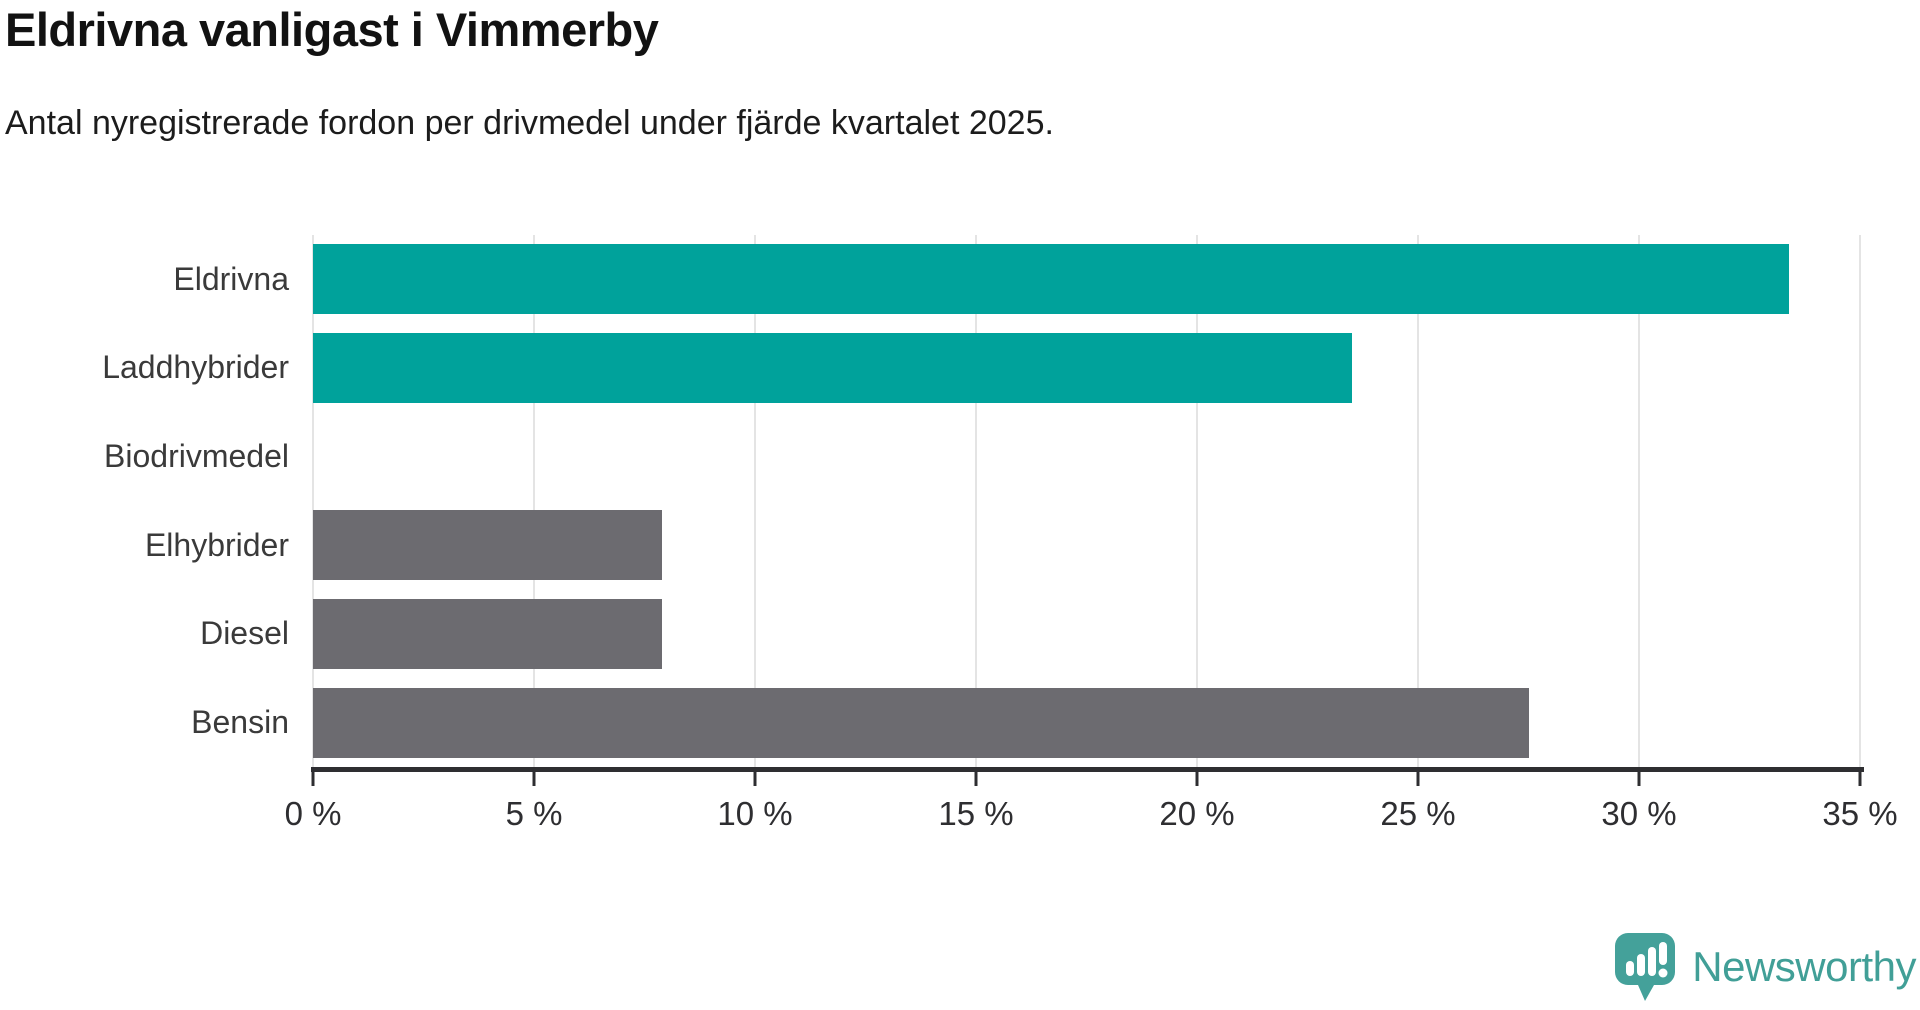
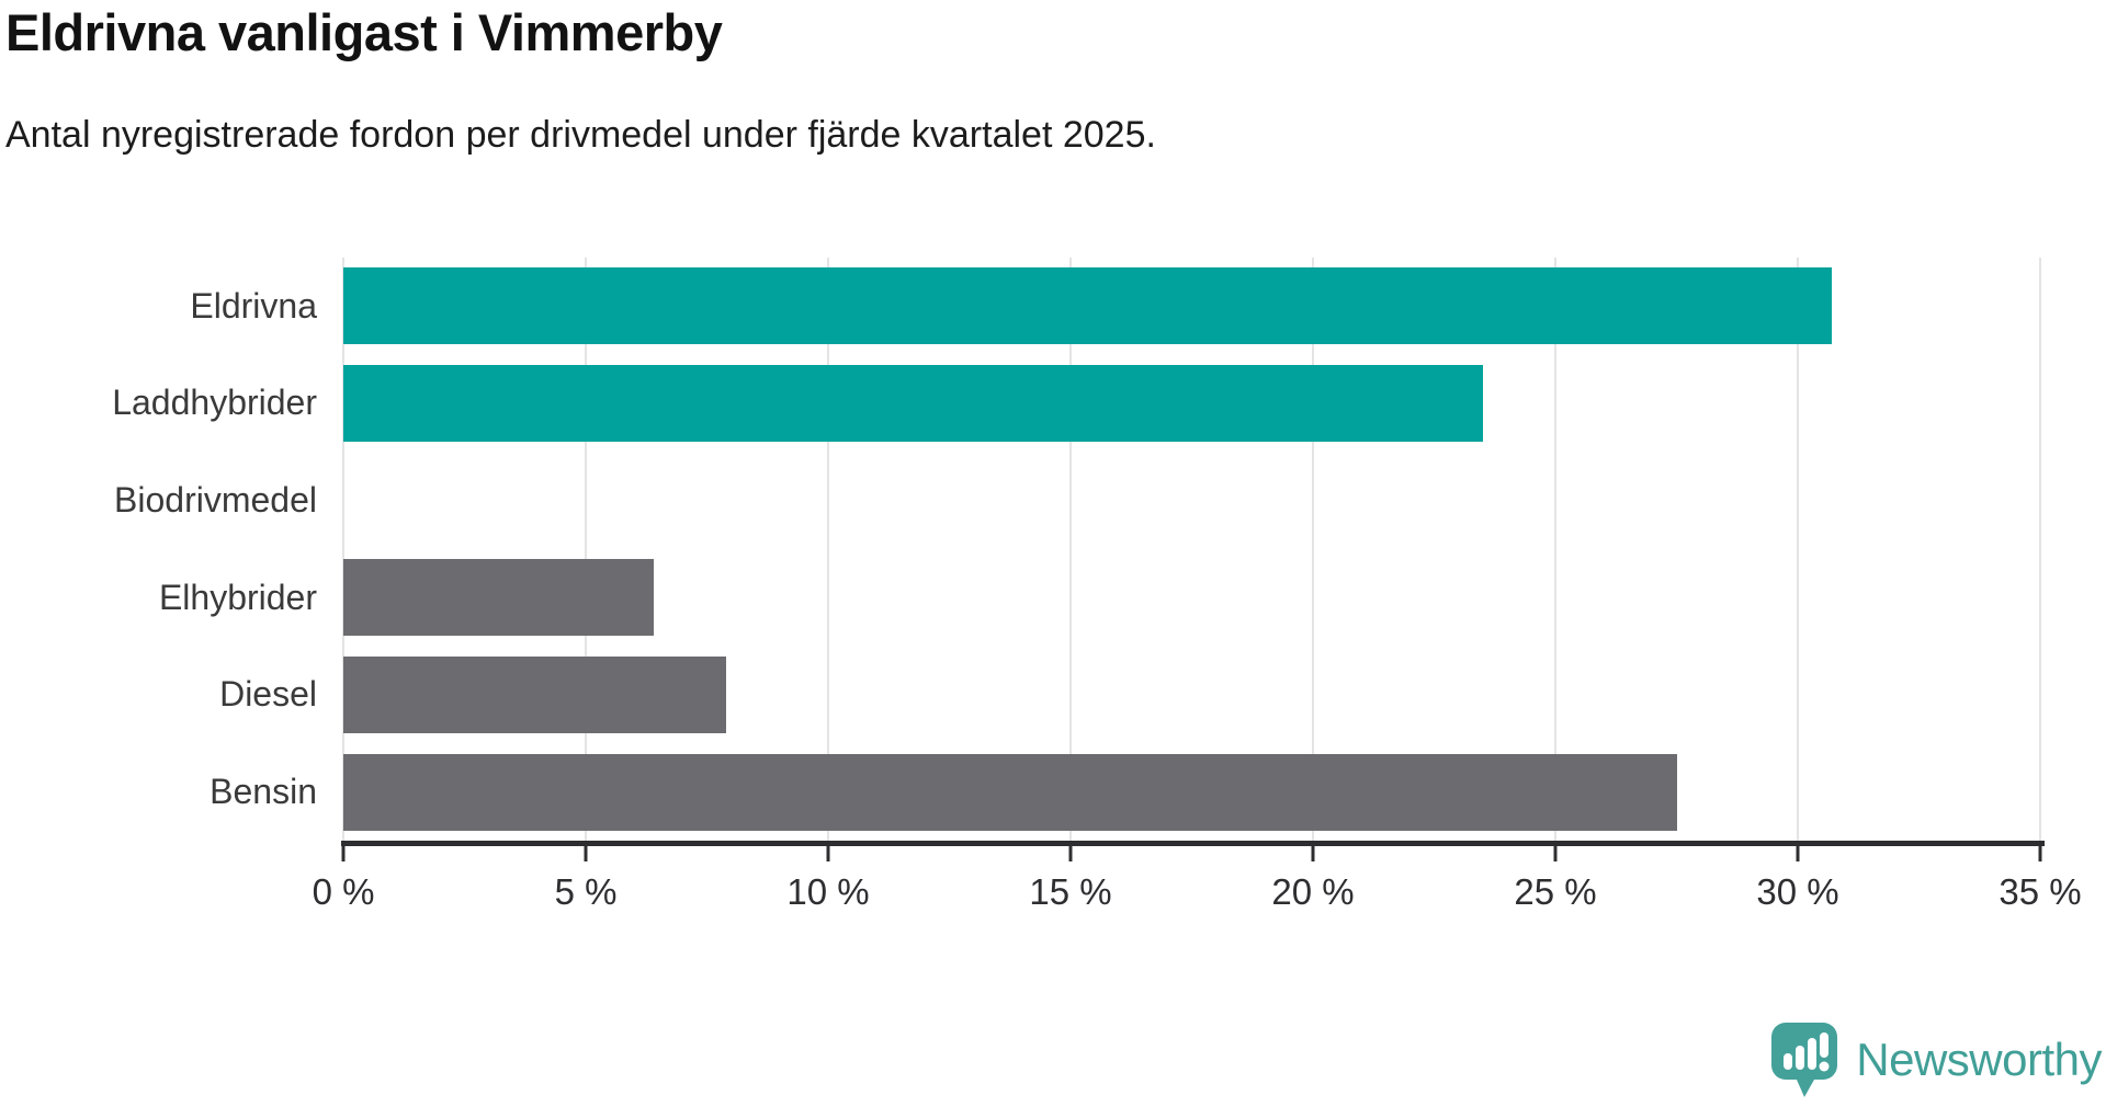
Eldrivna: 33.4% -> 30.7%
Elhybrider: 7.9% -> 6.4%
